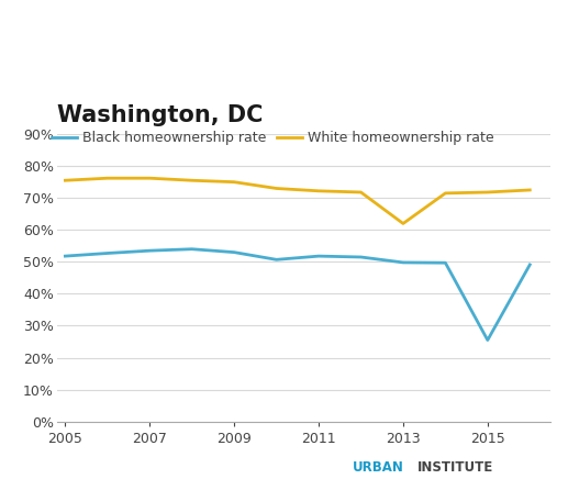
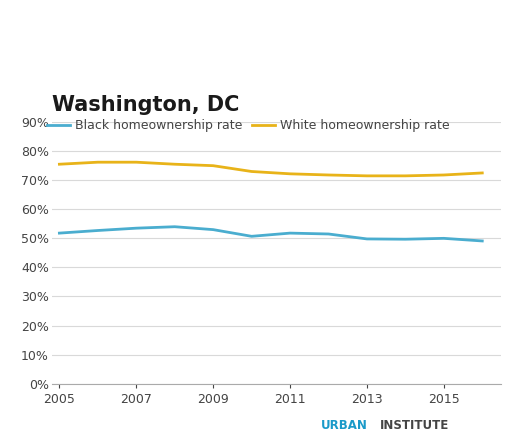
White homeownership rate/2013: 62.0% -> 71.5%
Black homeownership rate/2015: 25.5% -> 50.0%
